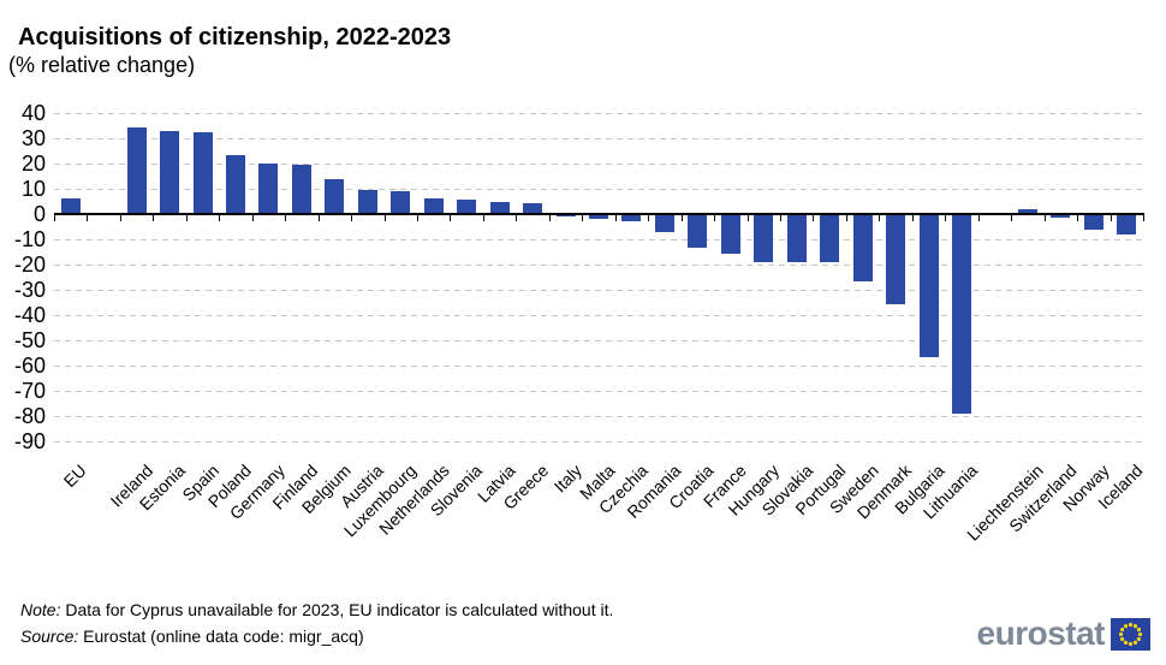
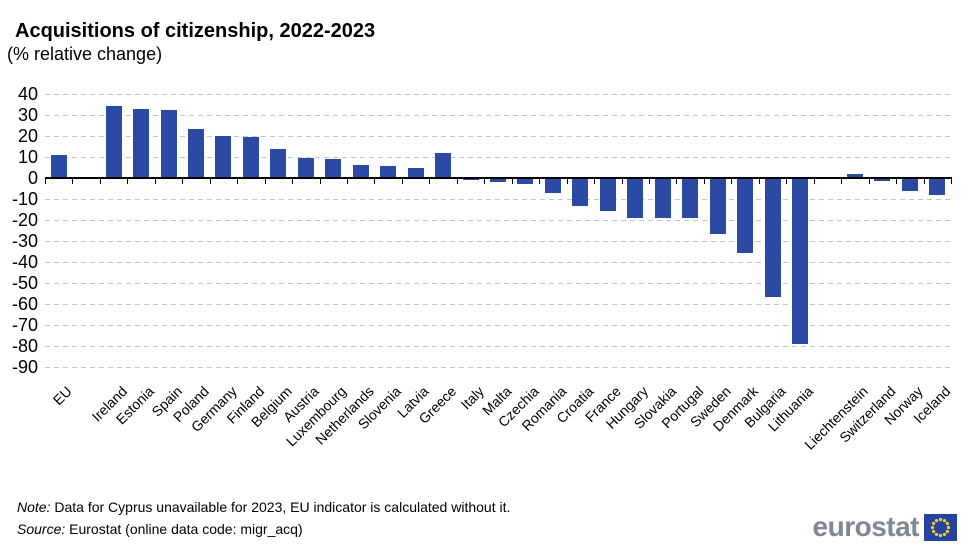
EU: 6 -> 11
Greece: 4 -> 12
